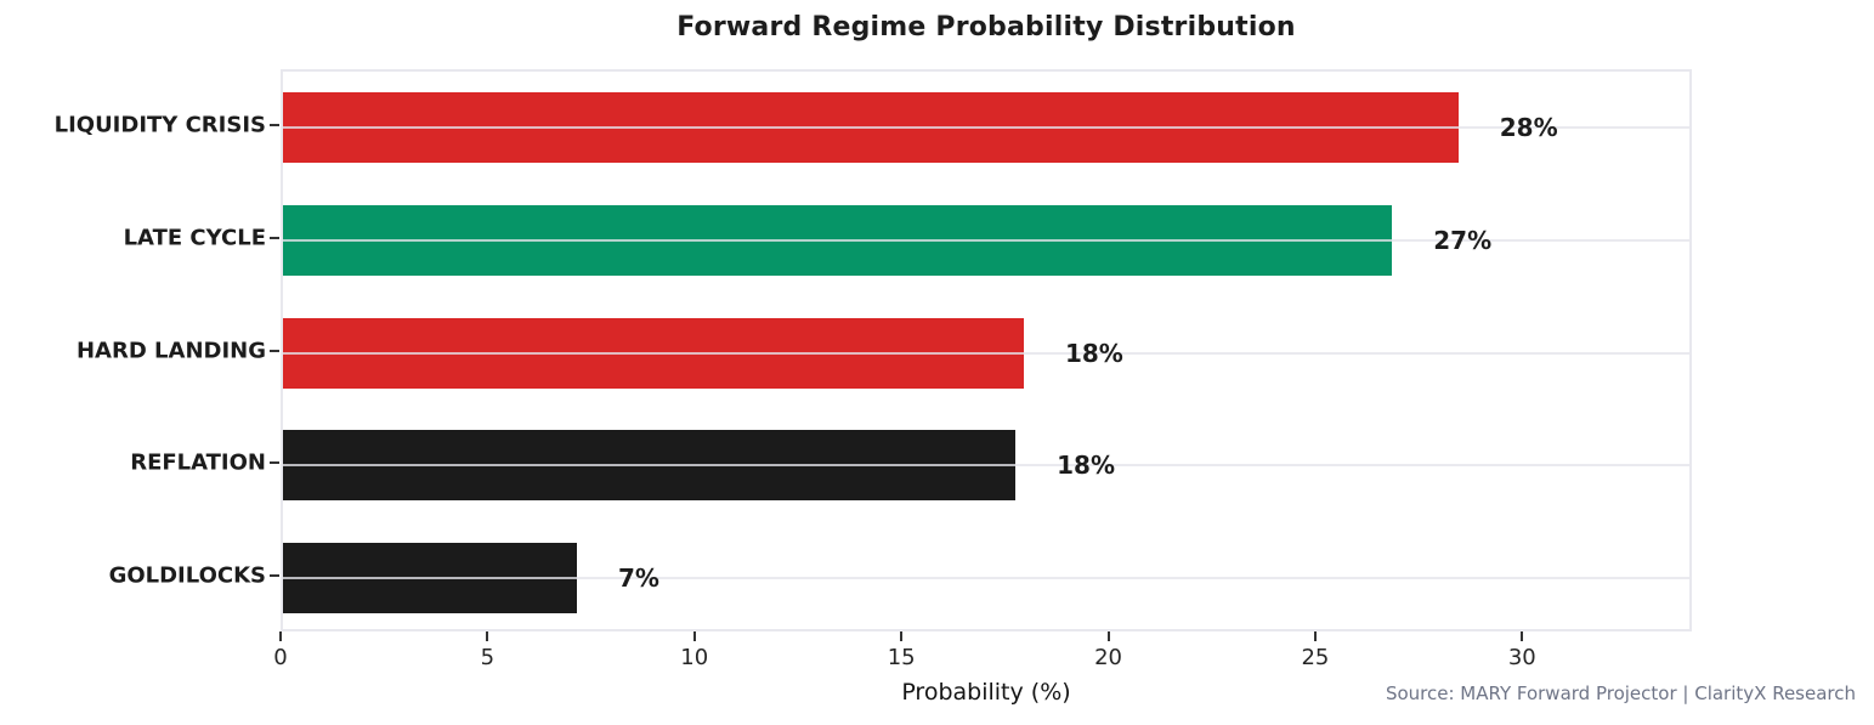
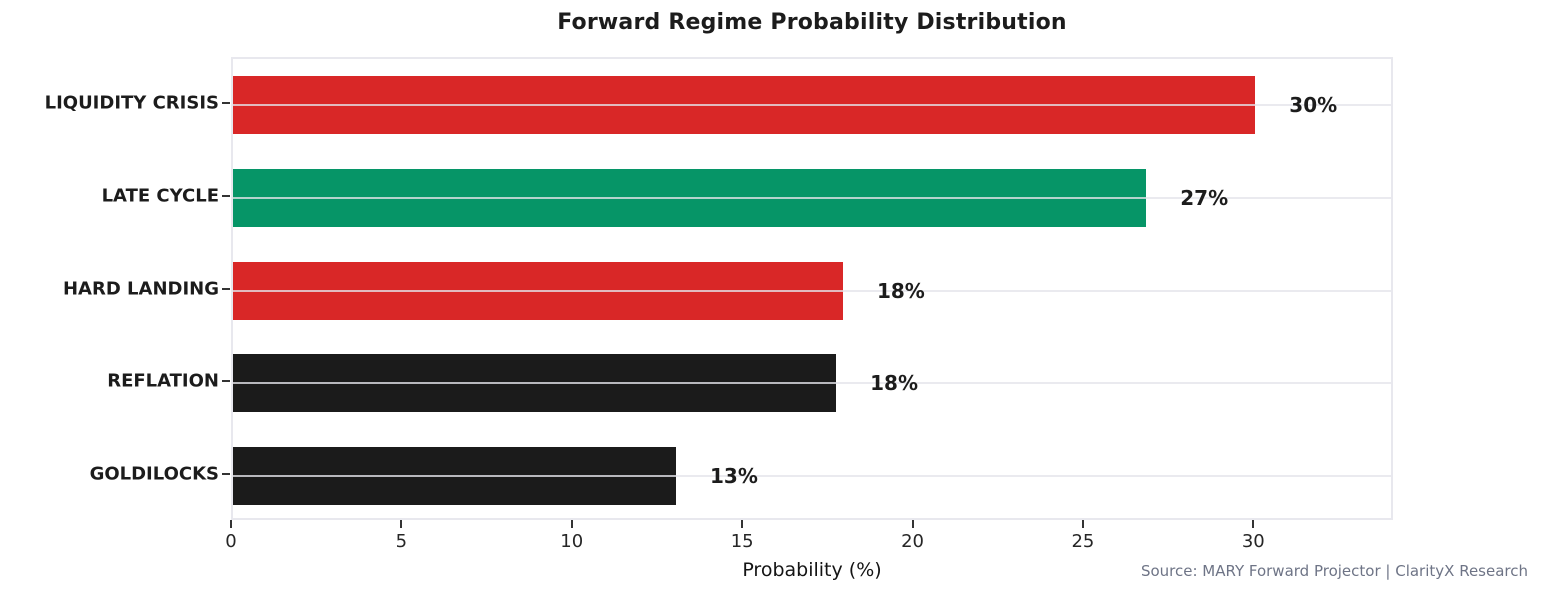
LIQUIDITY CRISIS: 28% -> 30%
GOLDILOCKS: 7% -> 13%
